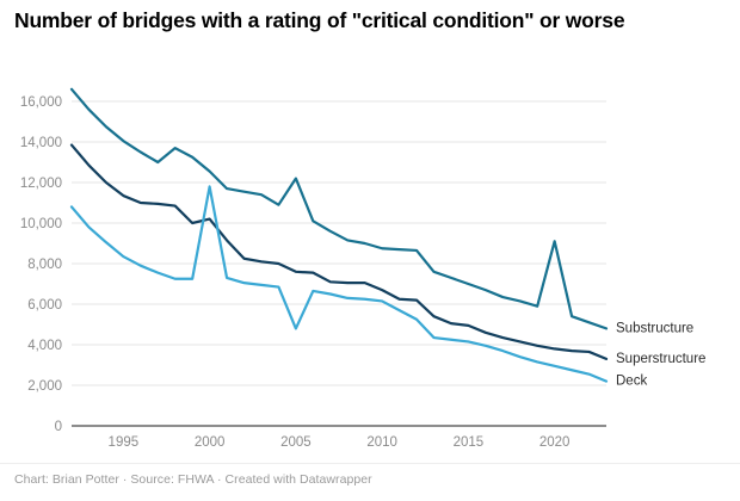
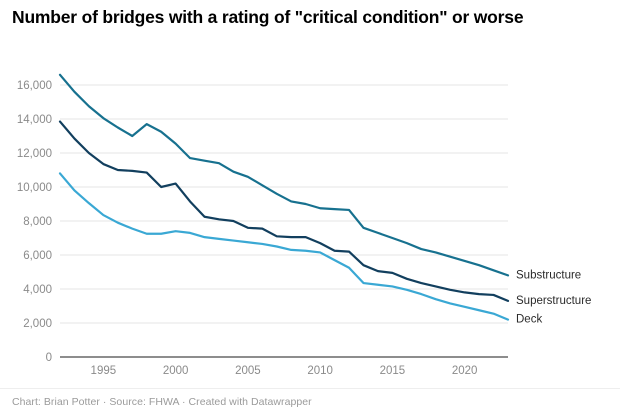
Deck/2000: 11800 -> 7400
Substructure/2005: 12200 -> 10600
Deck/2005: 4800 -> 6800
Substructure/2020: 9100 -> 5600
